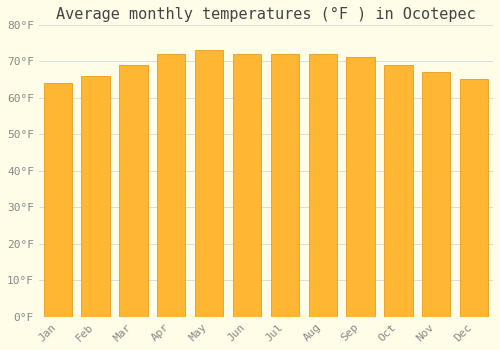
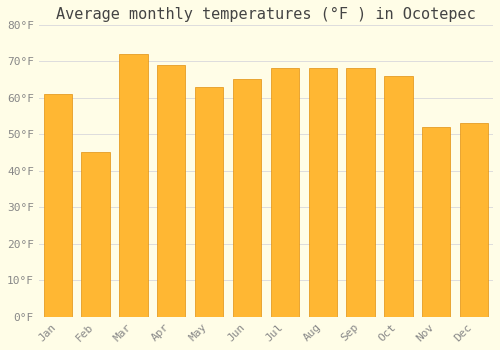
Jan: 64°F -> 61°F
Feb: 66°F -> 45°F
Mar: 69°F -> 72°F
Apr: 72°F -> 69°F
May: 73°F -> 63°F
Jun: 72°F -> 65°F
Jul: 72°F -> 68°F
Aug: 72°F -> 68°F
Sep: 71°F -> 68°F
Oct: 69°F -> 66°F
Nov: 67°F -> 52°F
Dec: 65°F -> 53°F
